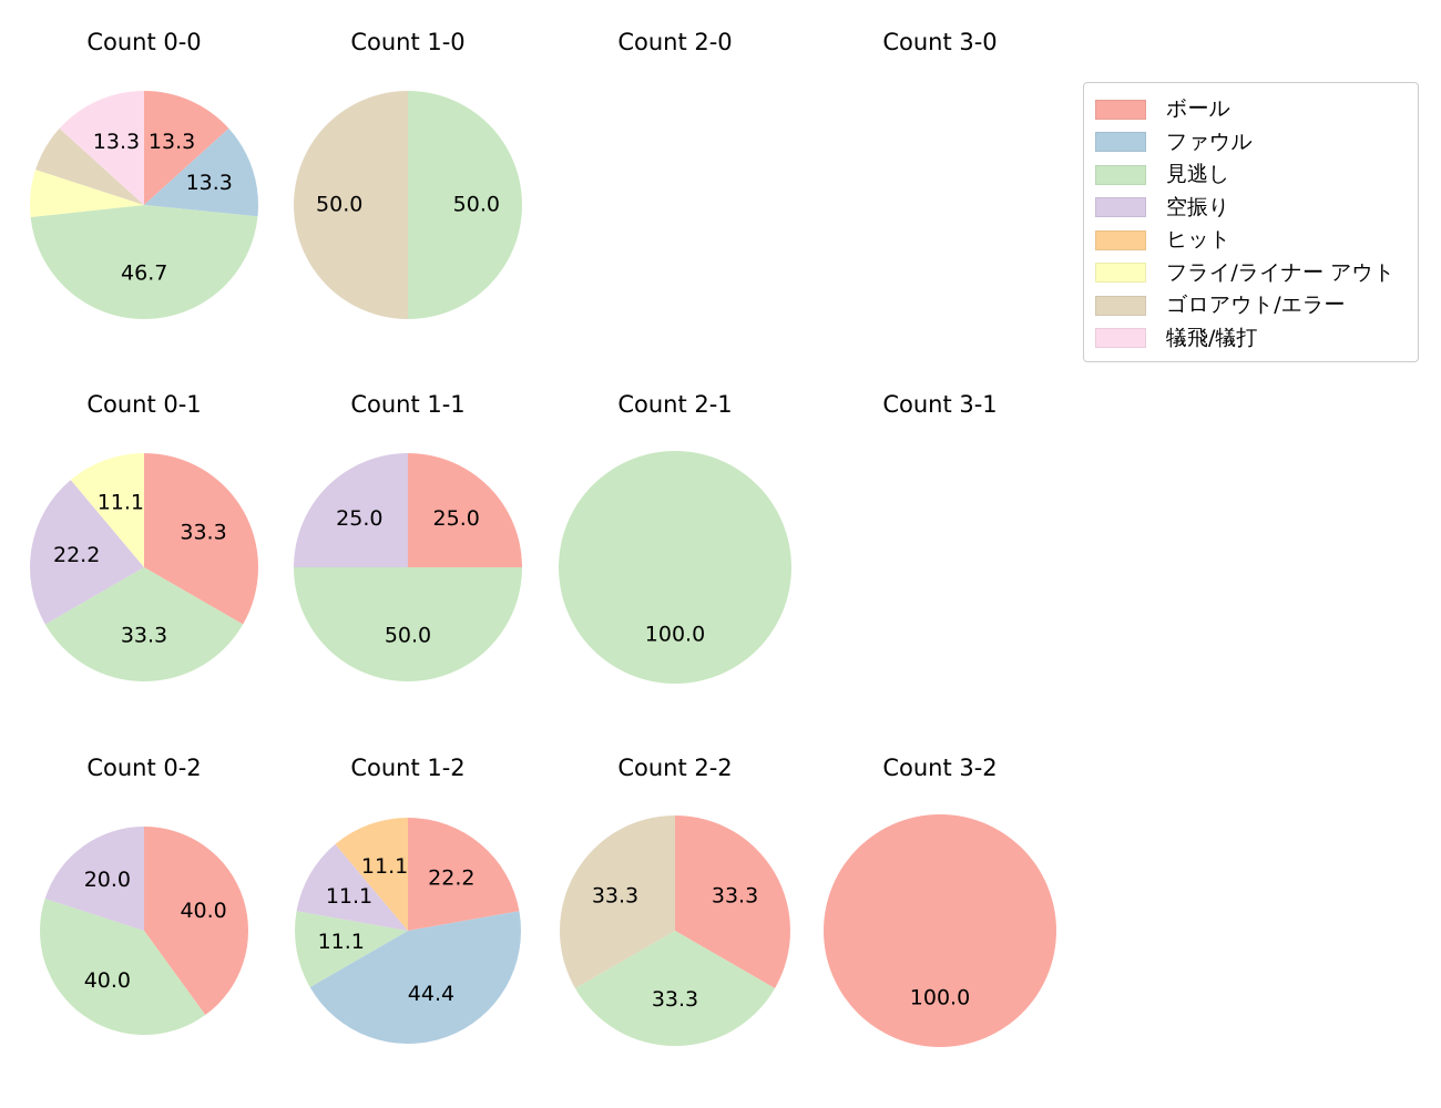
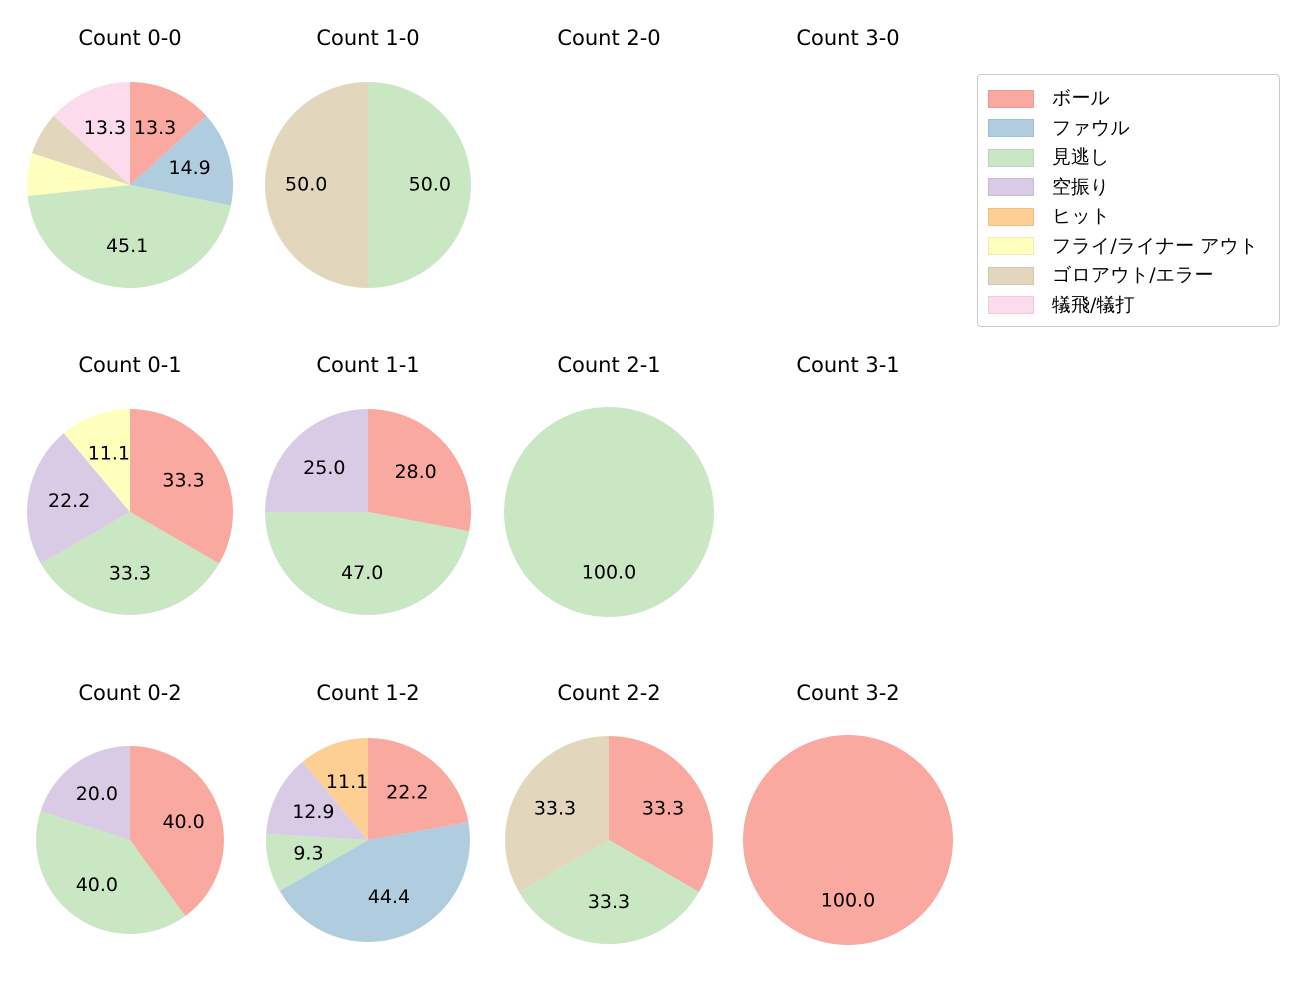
Count 0-0/ファウル: 13.3 -> 14.9
Count 0-0/見逃し: 46.7 -> 45.1
Count 1-1/ボール: 25.0 -> 28.0
Count 1-1/見逃し: 50.0 -> 47.0
Count 1-2/見逃し: 11.1 -> 9.3
Count 1-2/空振り: 11.1 -> 12.9
